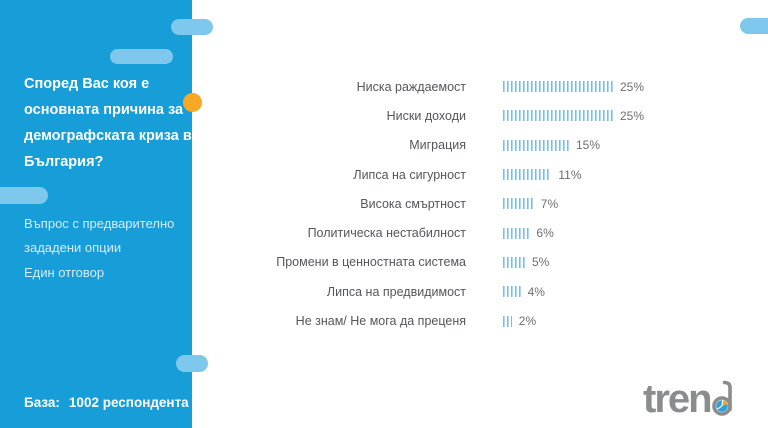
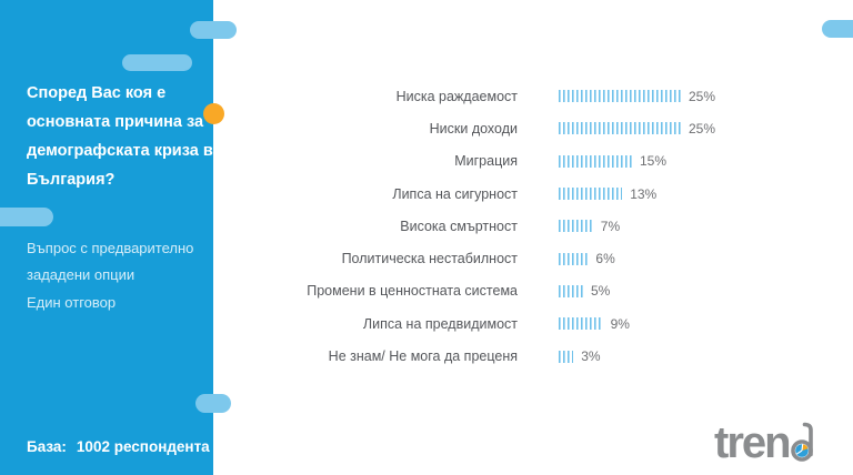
Липса на сигурност: 11% -> 13%
Липса на предвидимост: 4% -> 9%
Не знам/ Не мога да преценя: 2% -> 3%
